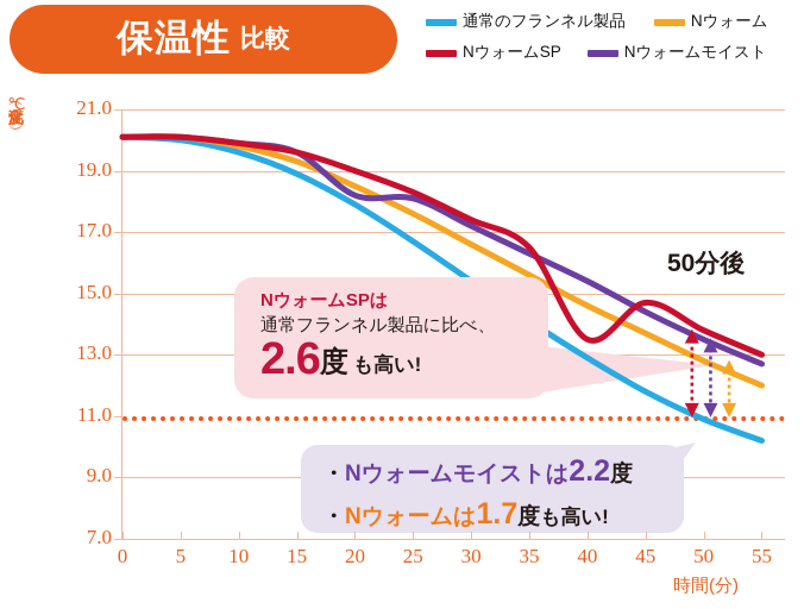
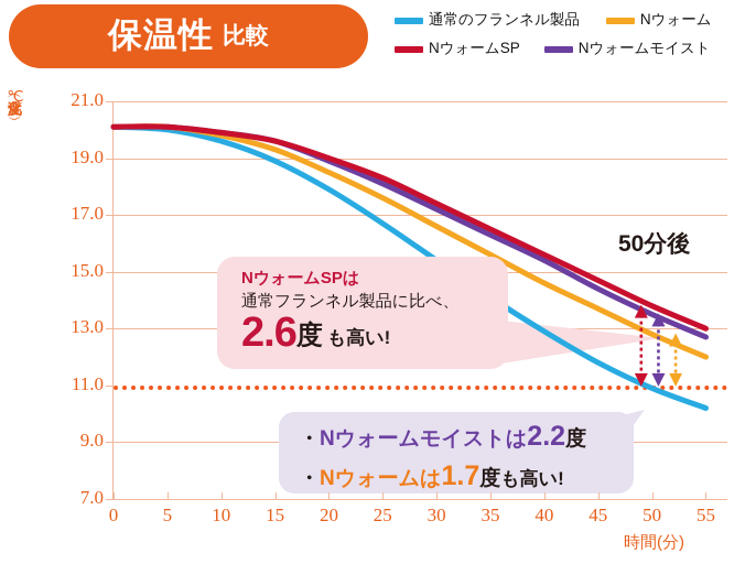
Nウォームモイスト/20: 18.2 -> 18.9
NウォームSP/40: 13.5 -> 15.6
